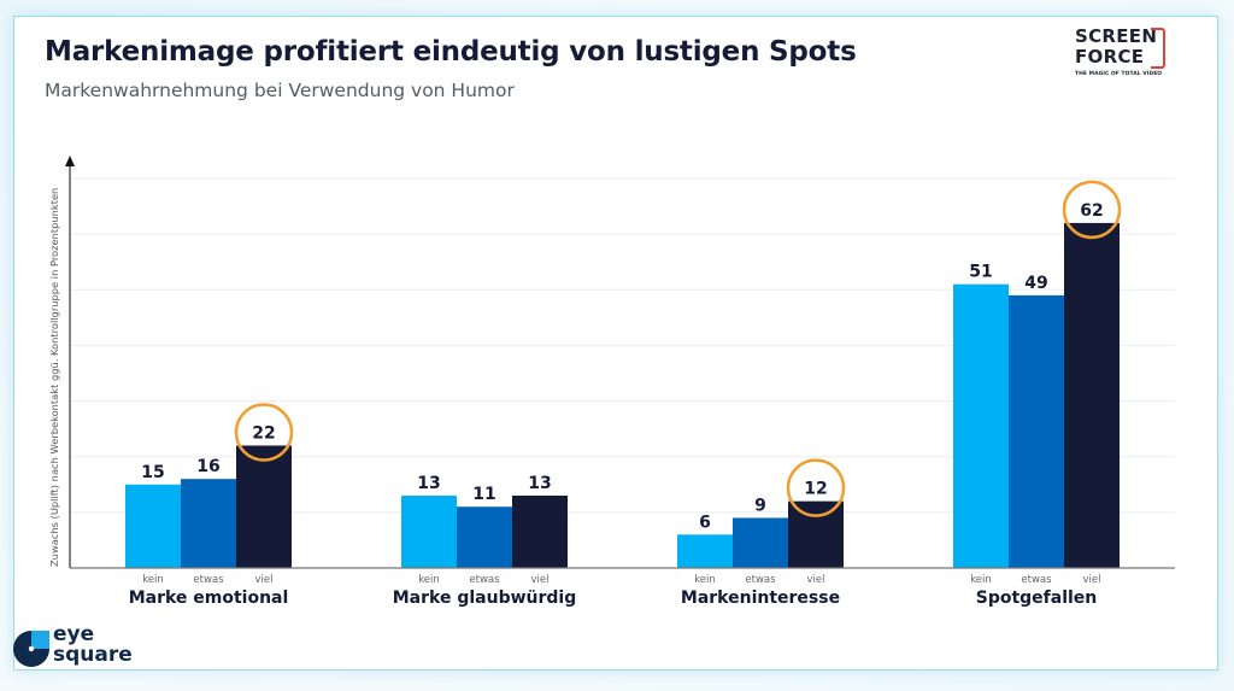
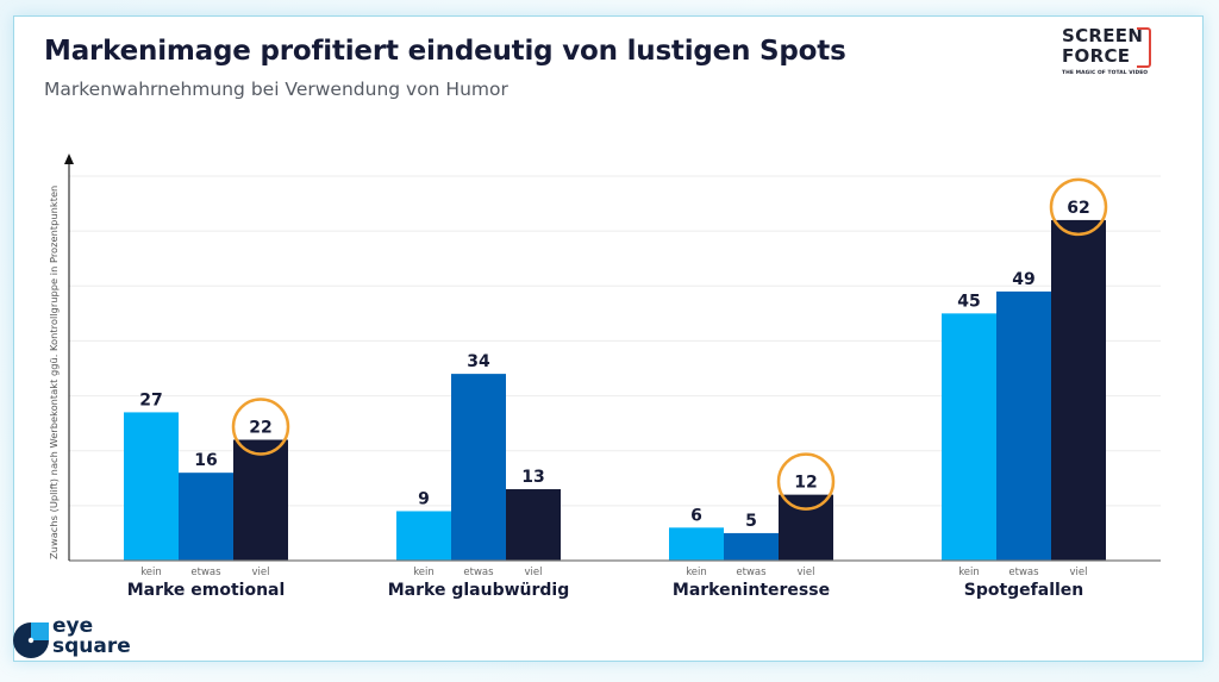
kein/Marke emotional: 15 -> 27
kein/Marke glaubwürdig: 13 -> 9
etwas/Marke glaubwürdig: 11 -> 34
etwas/Markeninteresse: 9 -> 5
kein/Spotgefallen: 51 -> 45
